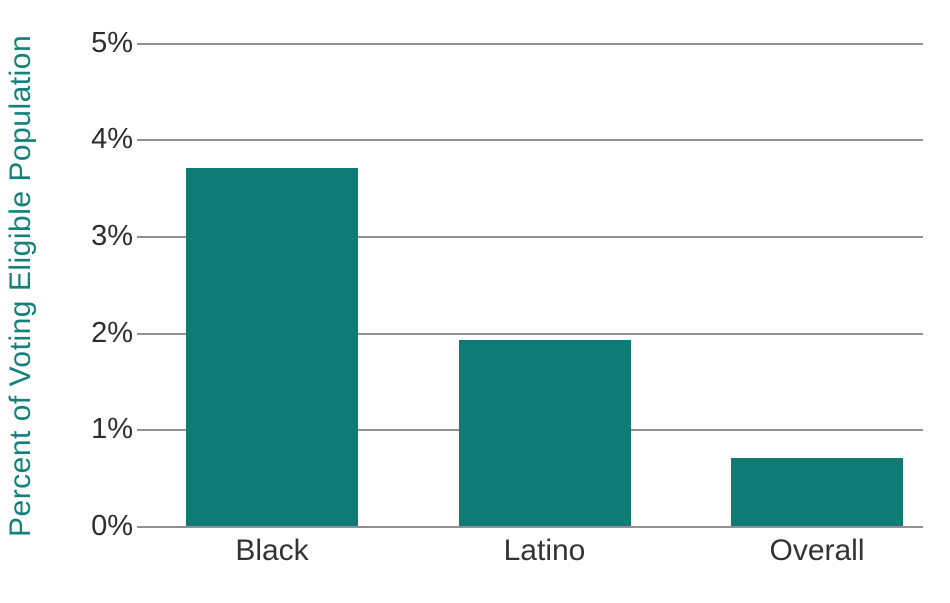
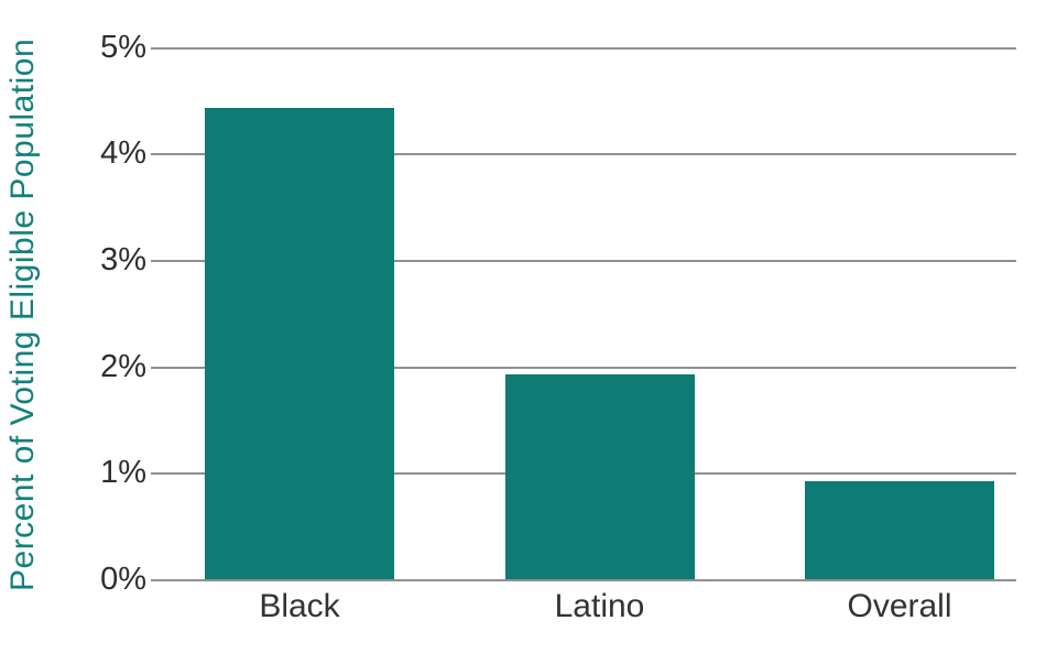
Black: 3.7% -> 4.4%
Overall: 0.7% -> 0.9%
